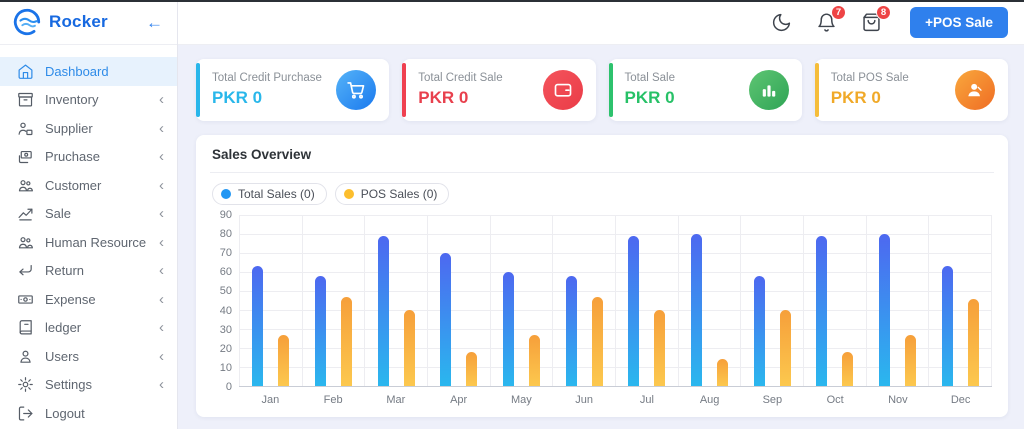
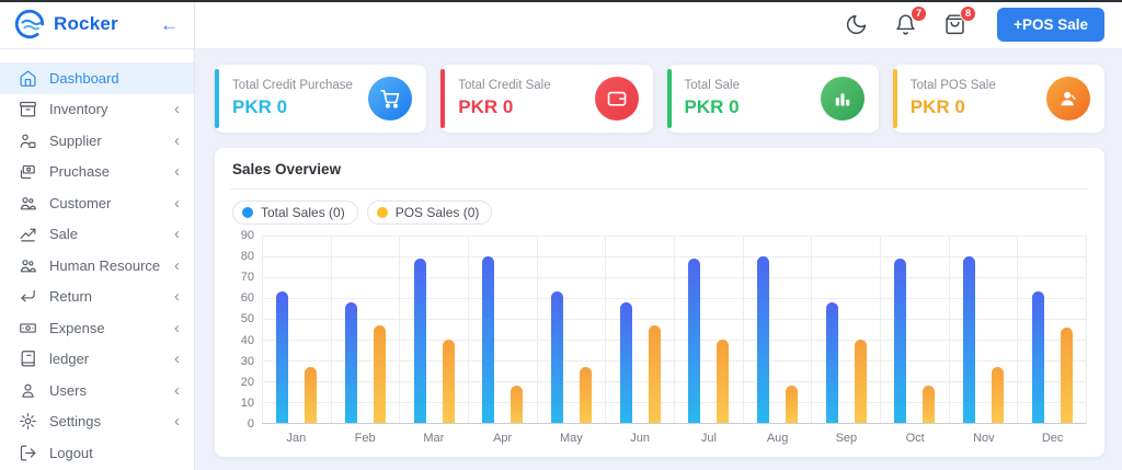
Total Sales (0)/Apr: 70 -> 80
Total Sales (0)/May: 60 -> 63
POS Sales (0)/Aug: 14 -> 18
